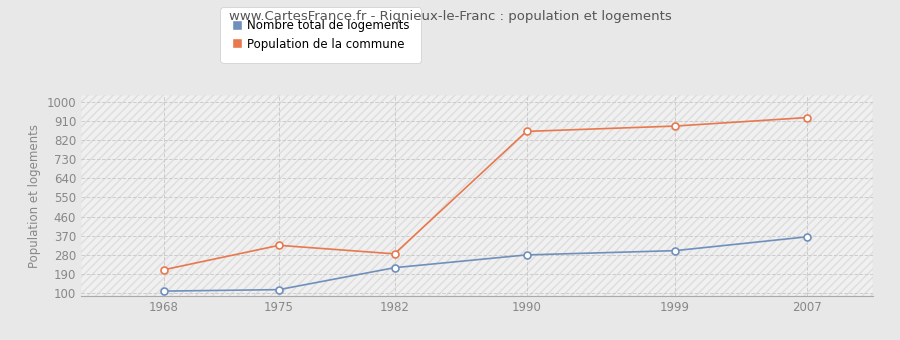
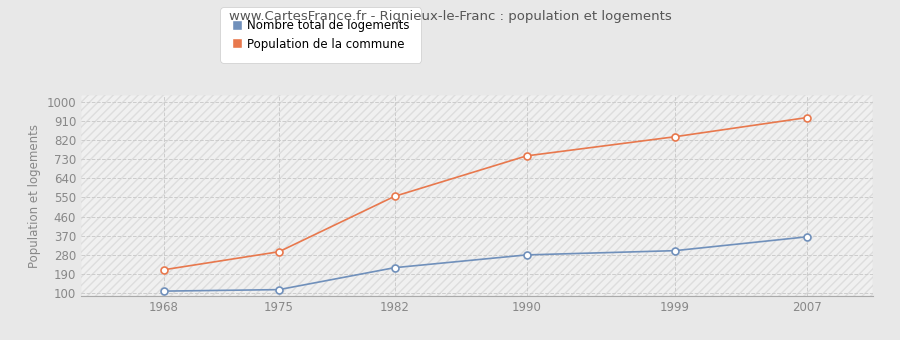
Population de la commune/1975: 325 -> 295
Population de la commune/1982: 285 -> 555
Population de la commune/1990: 860 -> 745
Population de la commune/1999: 885 -> 835
